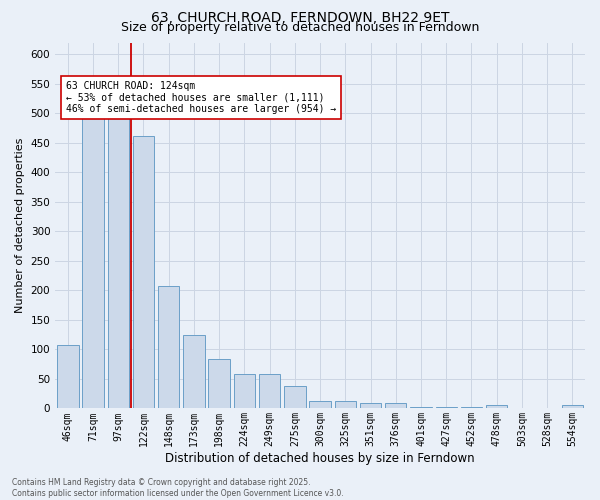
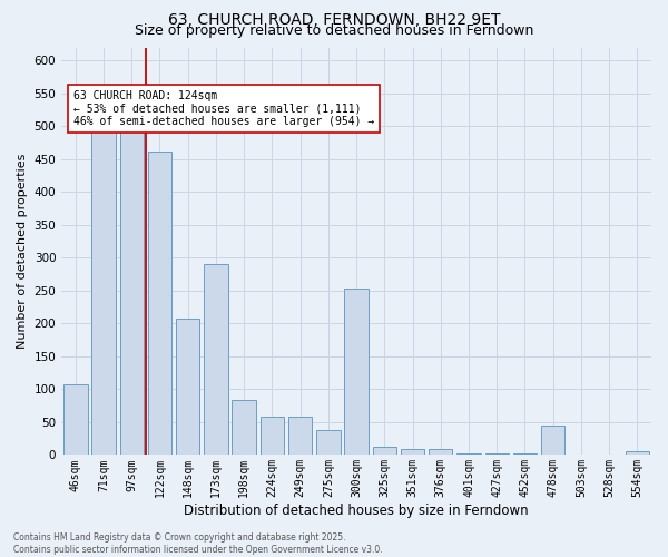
173sqm: 125 -> 290
300sqm: 13 -> 254
478sqm: 5 -> 44
